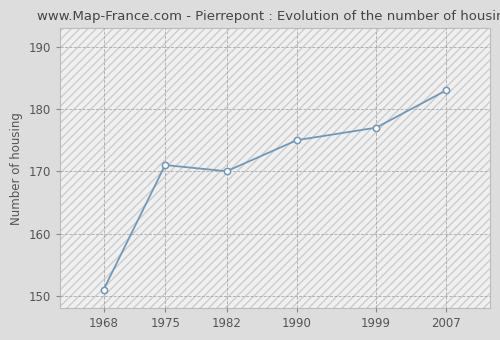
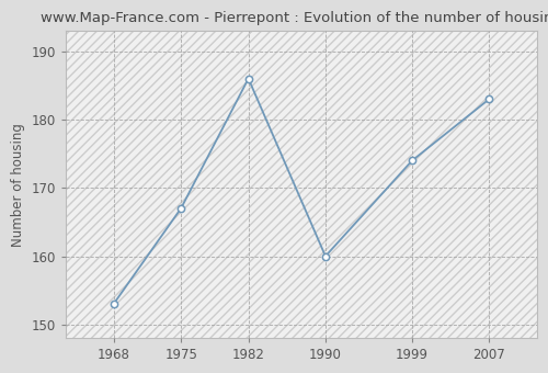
1968: 151 -> 153
1975: 171 -> 167
1982: 170 -> 186
1990: 175 -> 160
1999: 177 -> 174
